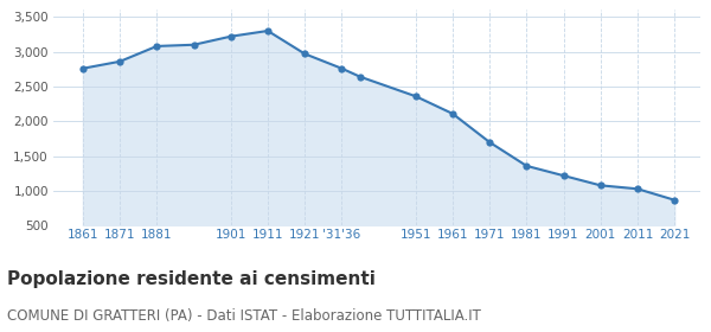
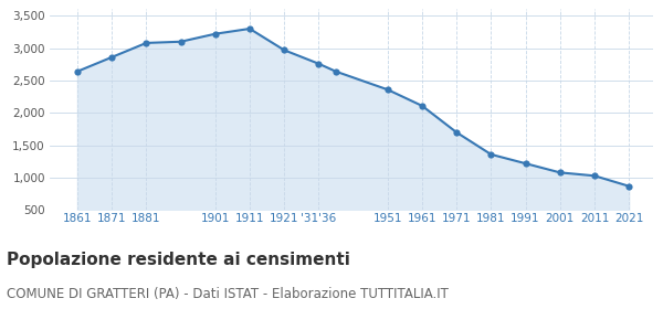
1861: 2,760 -> 2,640
